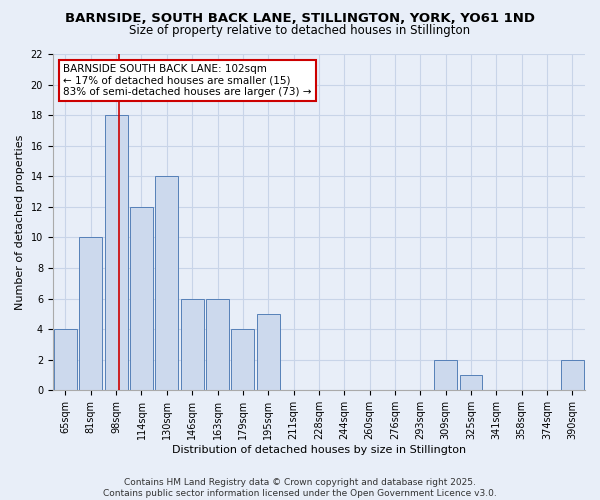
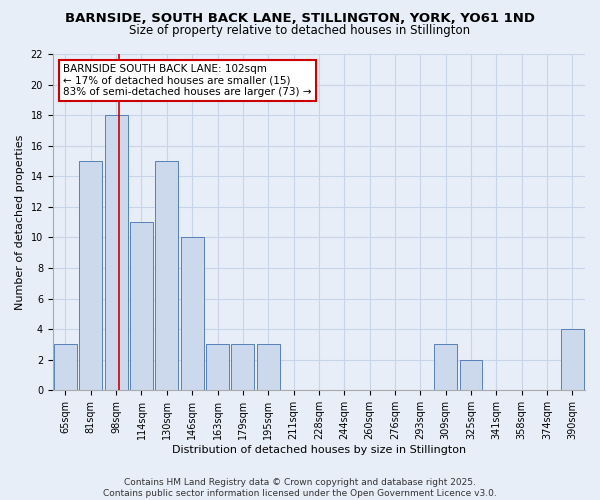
65sqm: 4 -> 3
81sqm: 10 -> 15
114sqm: 12 -> 11
130sqm: 14 -> 15
146sqm: 6 -> 10
163sqm: 6 -> 3
179sqm: 4 -> 3
195sqm: 5 -> 3
309sqm: 2 -> 3
325sqm: 1 -> 2
390sqm: 2 -> 4
